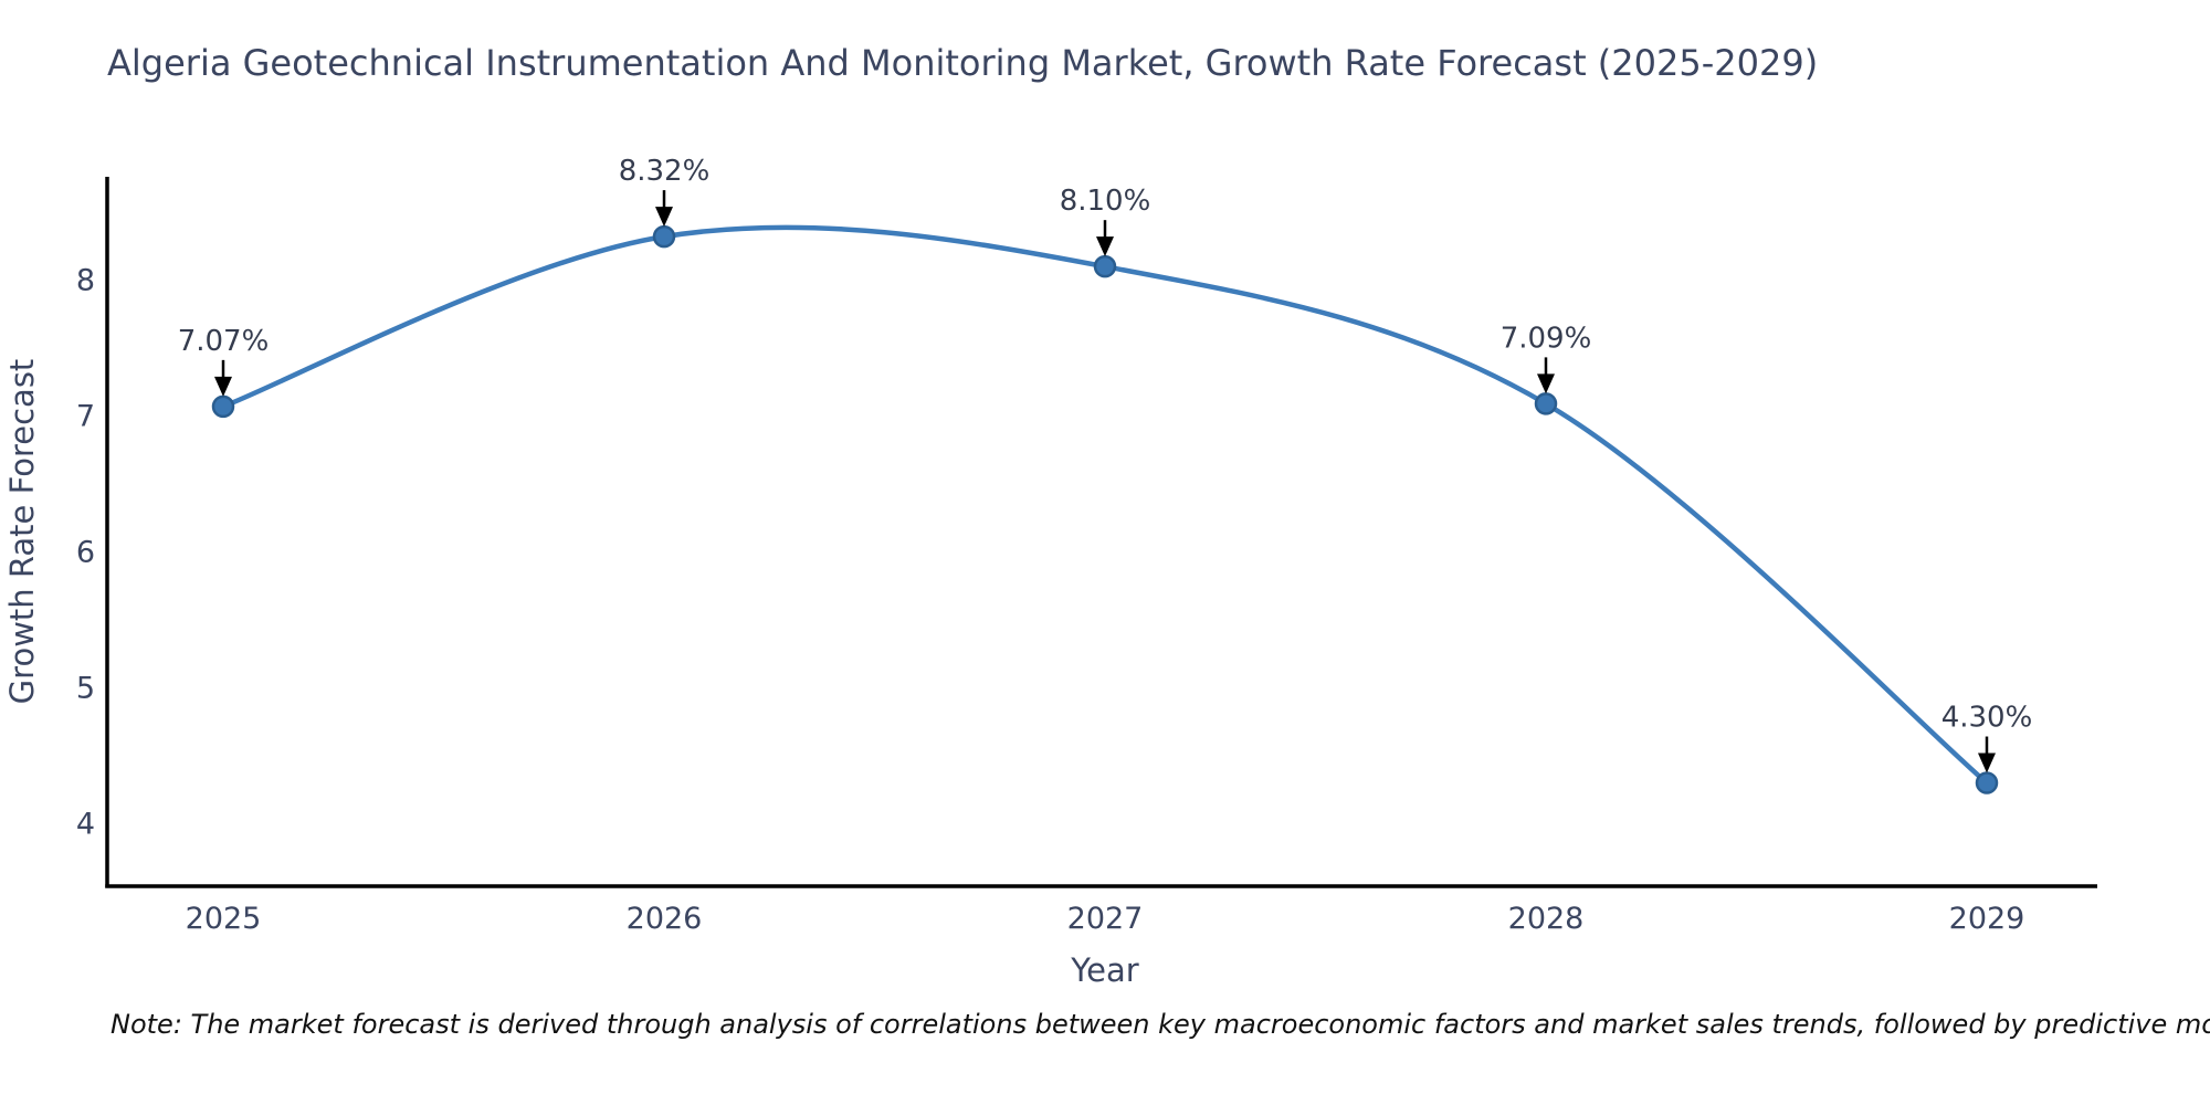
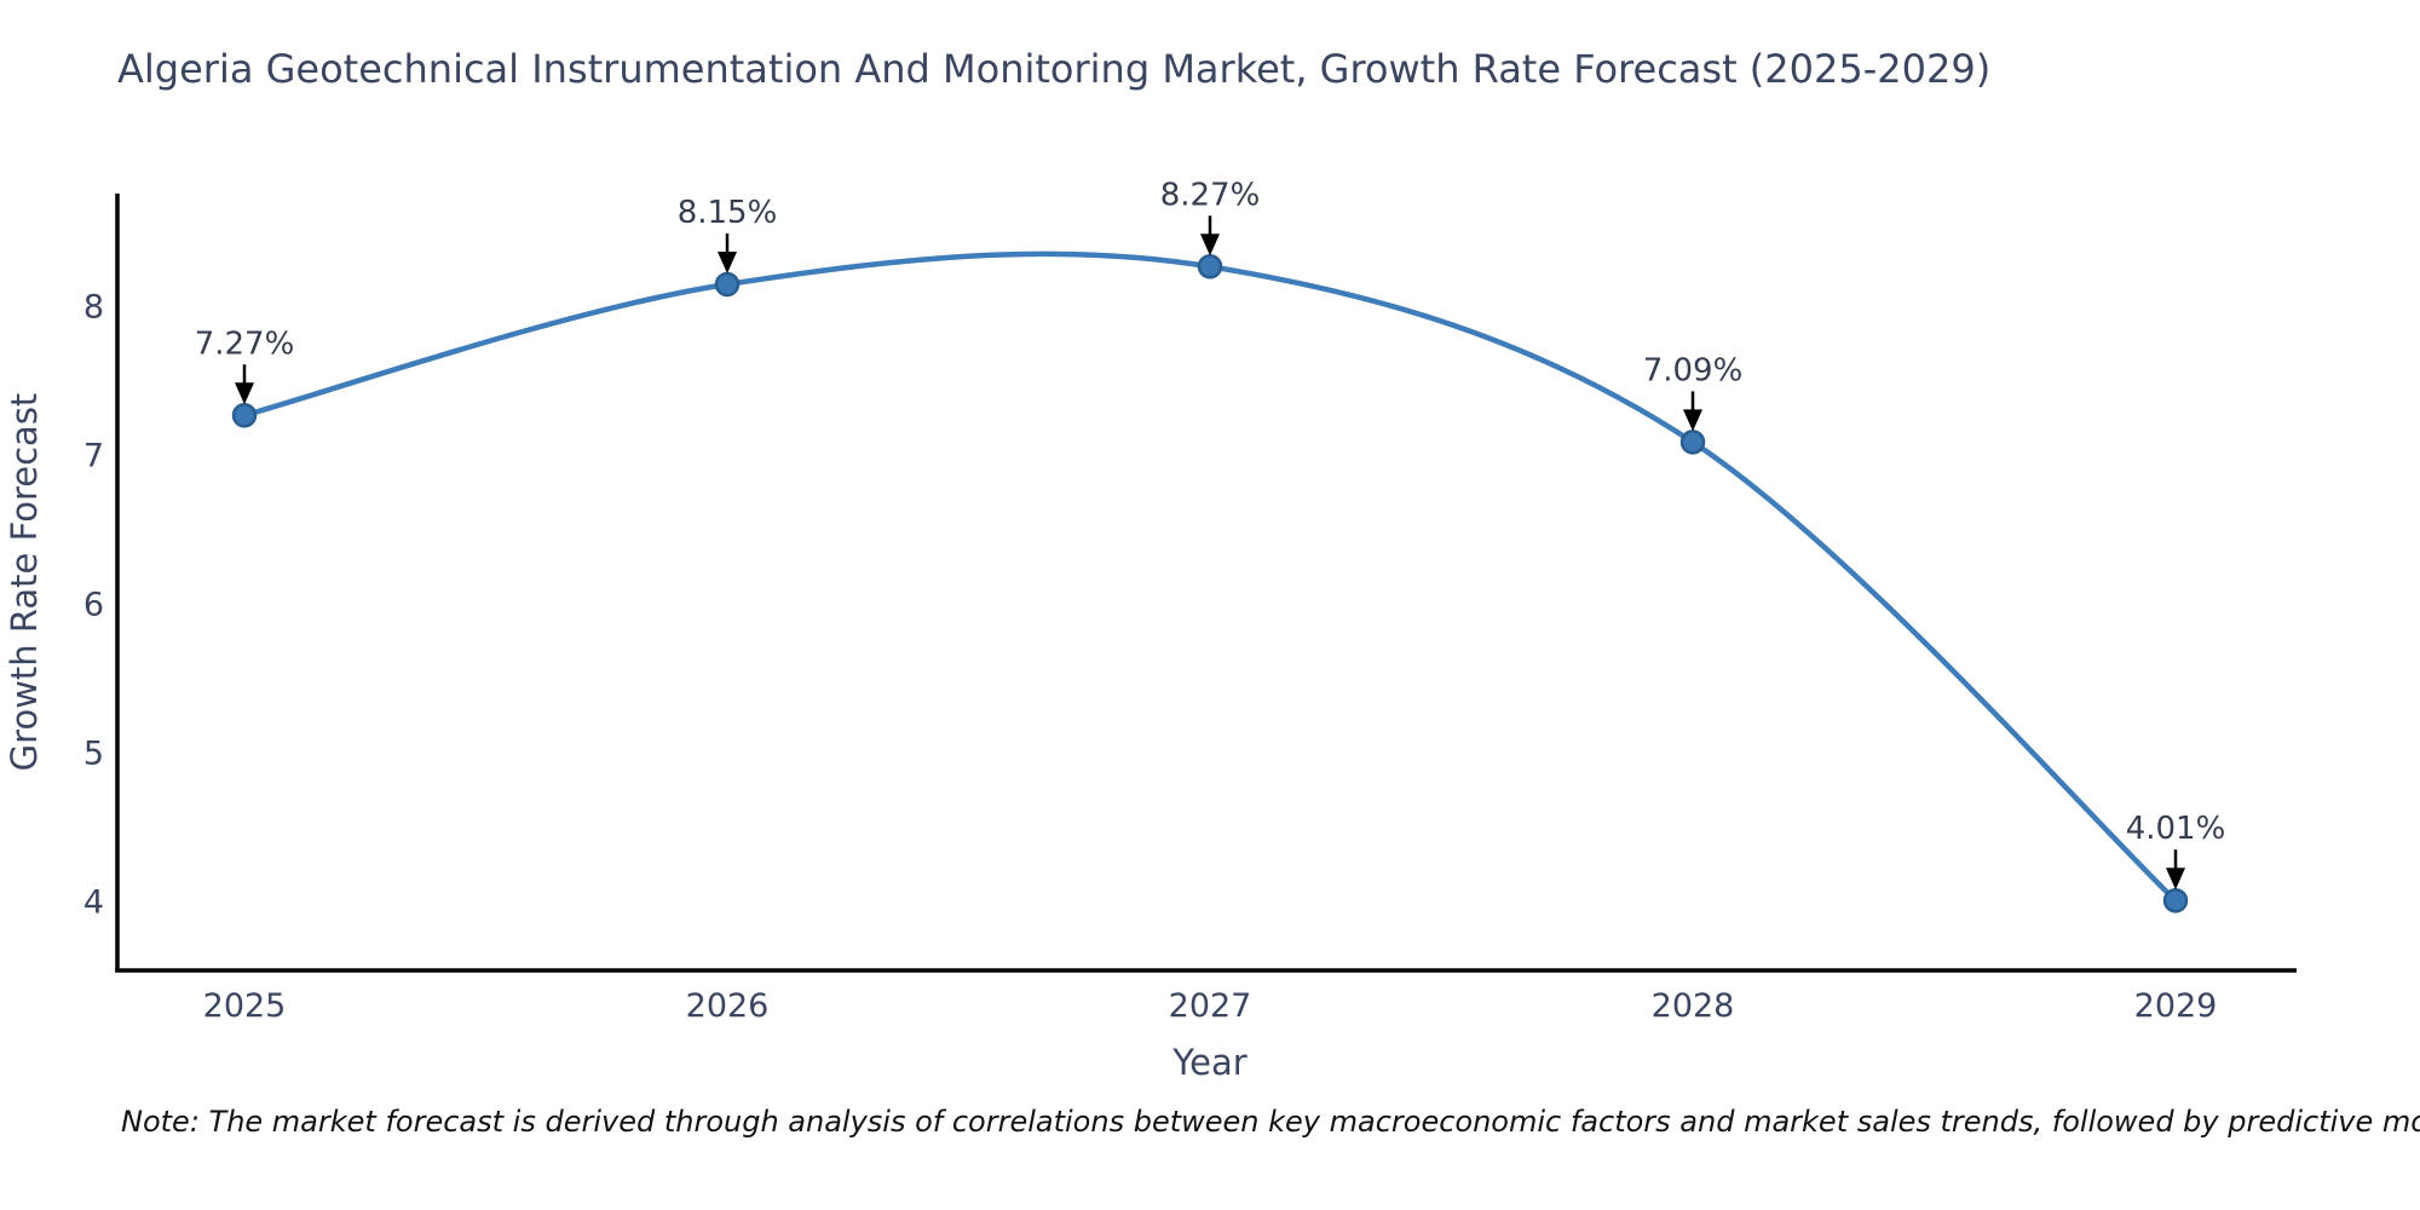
2025: 7.07% -> 7.27%
2026: 8.32% -> 8.15%
2027: 8.10% -> 8.27%
2029: 4.30% -> 4.01%
